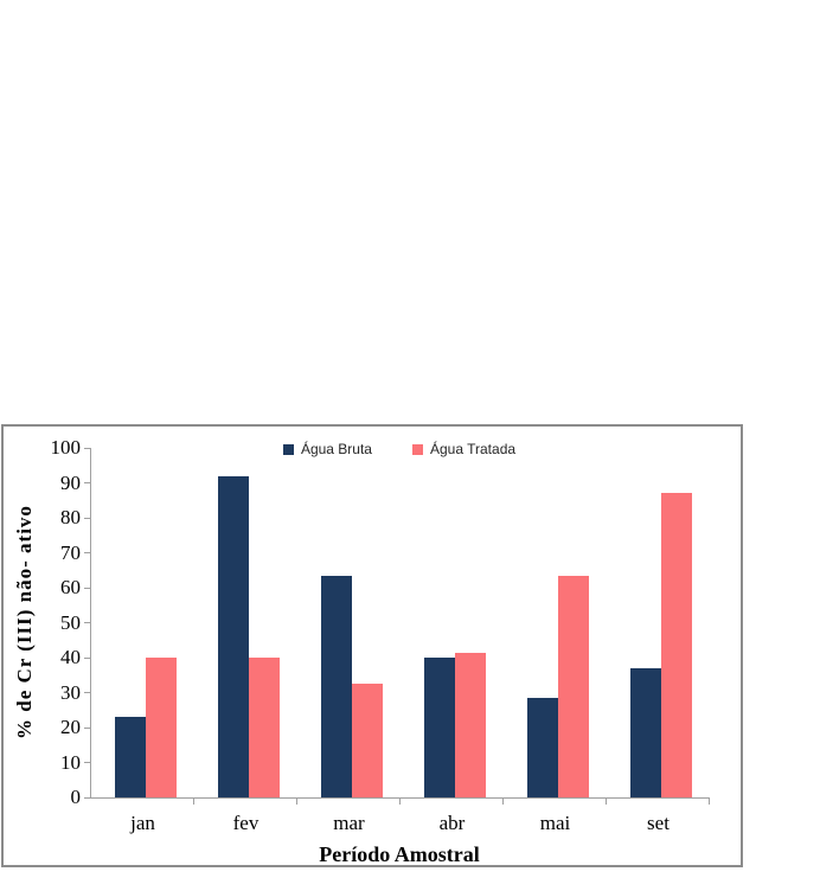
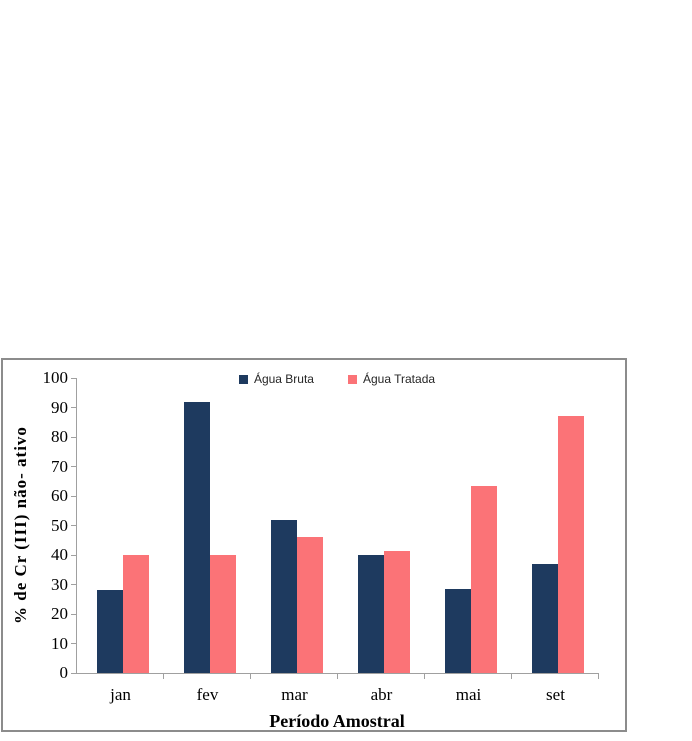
Água Bruta/jan: 23 -> 28
Água Bruta/mar: 64 -> 52
Água Tratada/mar: 32 -> 46
